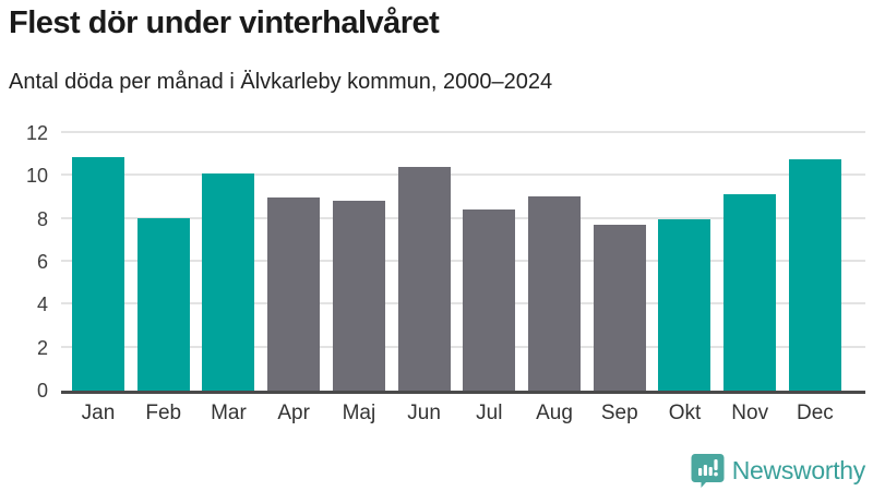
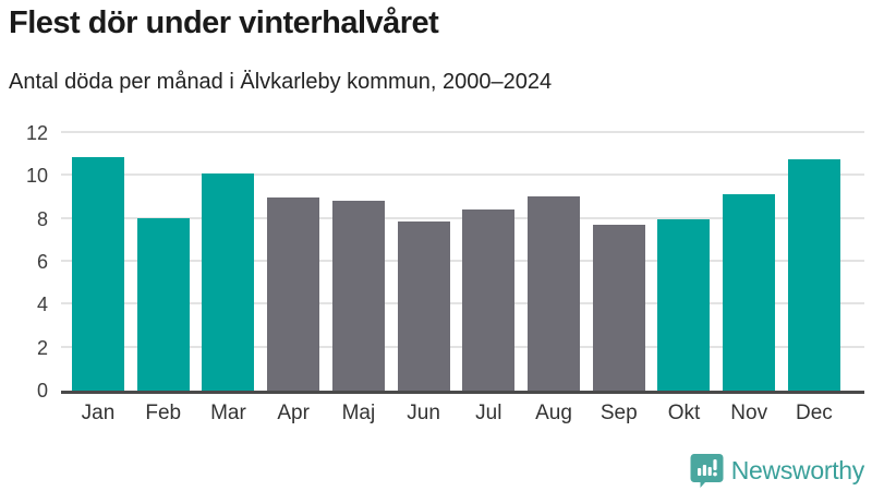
Jun: 10.4 -> 7.9
